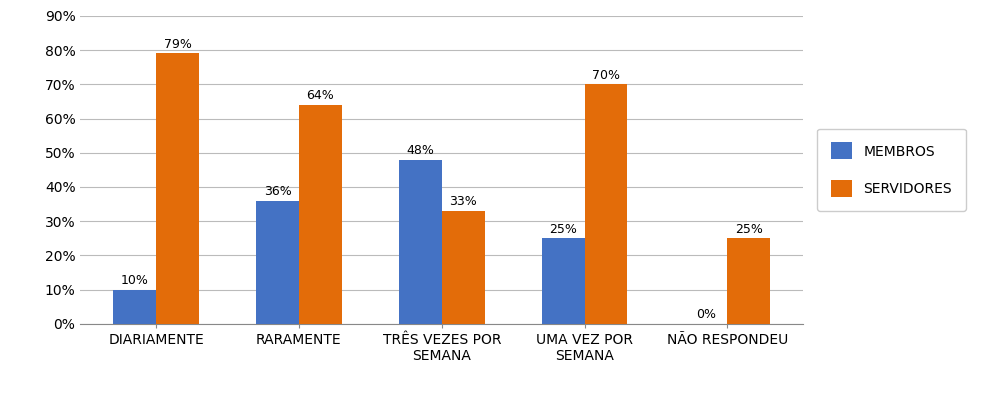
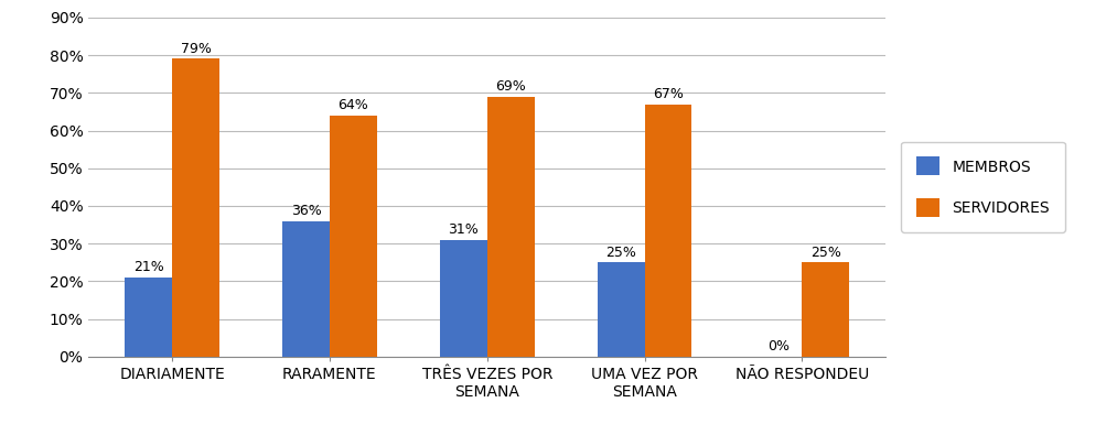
MEMBROS/DIARIAMENTE: 10% -> 21%
MEMBROS/TRÊS VEZES POR SEMANA: 48% -> 31%
SERVIDORES/TRÊS VEZES POR SEMANA: 33% -> 69%
SERVIDORES/UMA VEZ POR SEMANA: 70% -> 67%
